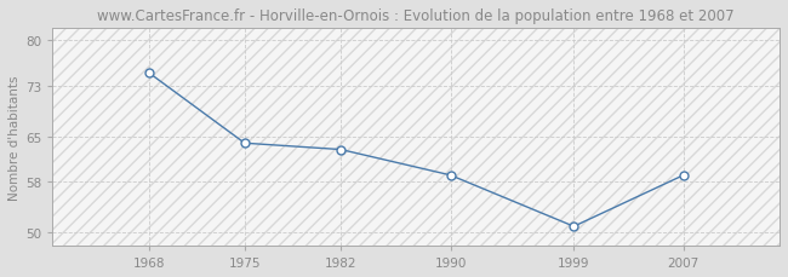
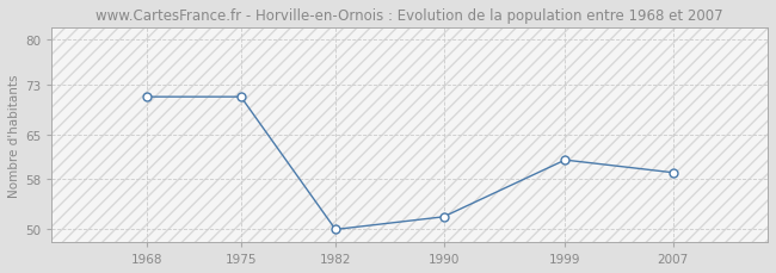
1968: 75 -> 71
1975: 64 -> 71
1982: 63 -> 50
1990: 59 -> 52
1999: 51 -> 61
